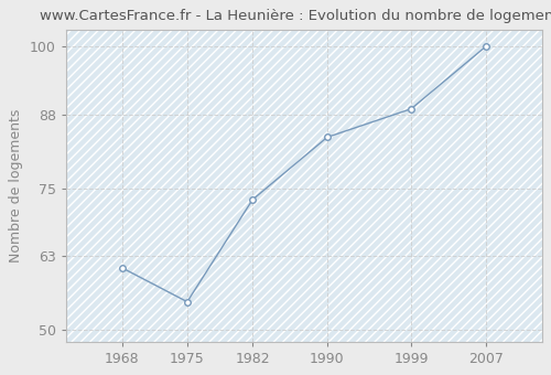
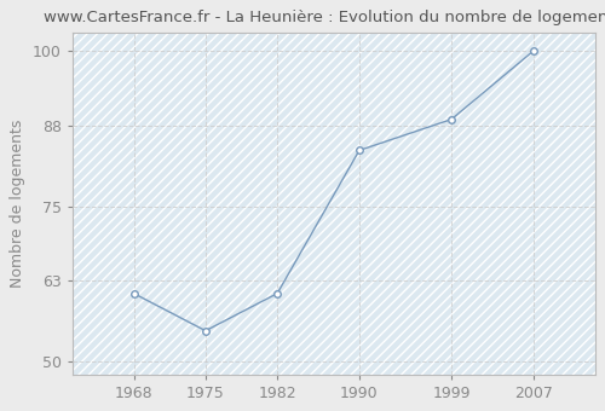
1982: 73 -> 61
